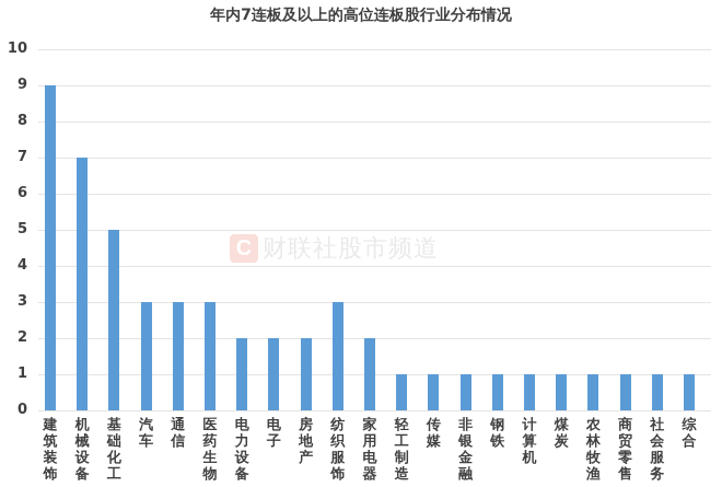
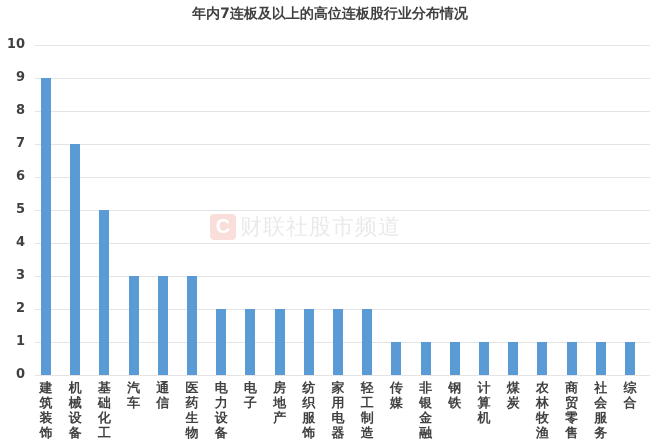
纺织服饰: 3 -> 2
轻工制造: 1 -> 2
